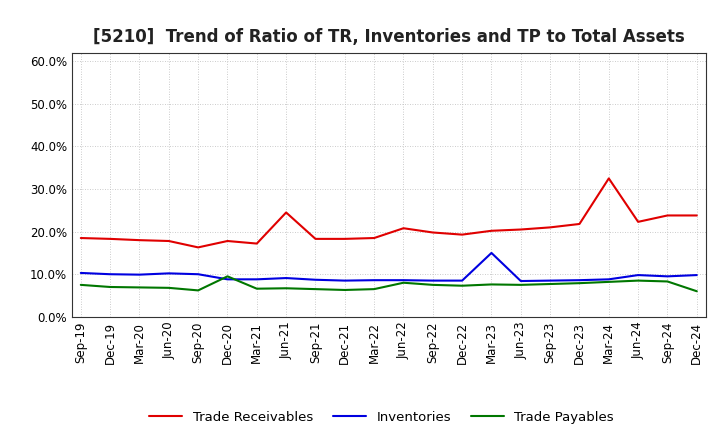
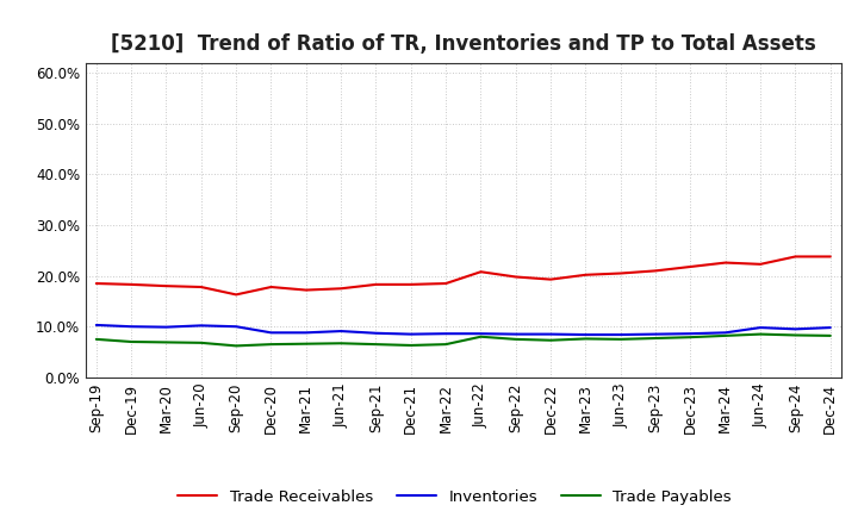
Trade Payables/Dec-20: 9.5% -> 6.5%
Trade Receivables/Jun-21: 24.5% -> 17.5%
Inventories/Mar-23: 15.0% -> 8.4%
Trade Receivables/Mar-24: 32.5% -> 22.6%
Trade Payables/Dec-24: 6.0% -> 8.2%
